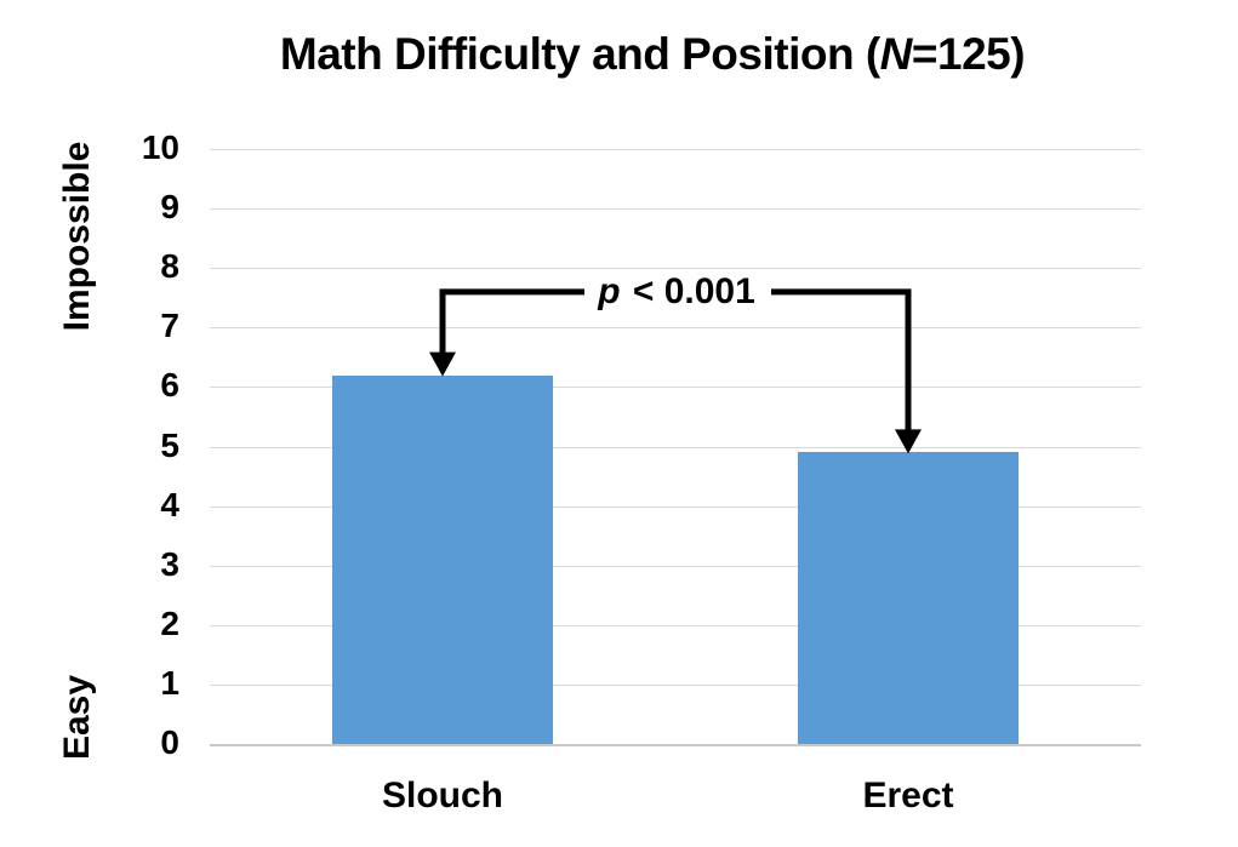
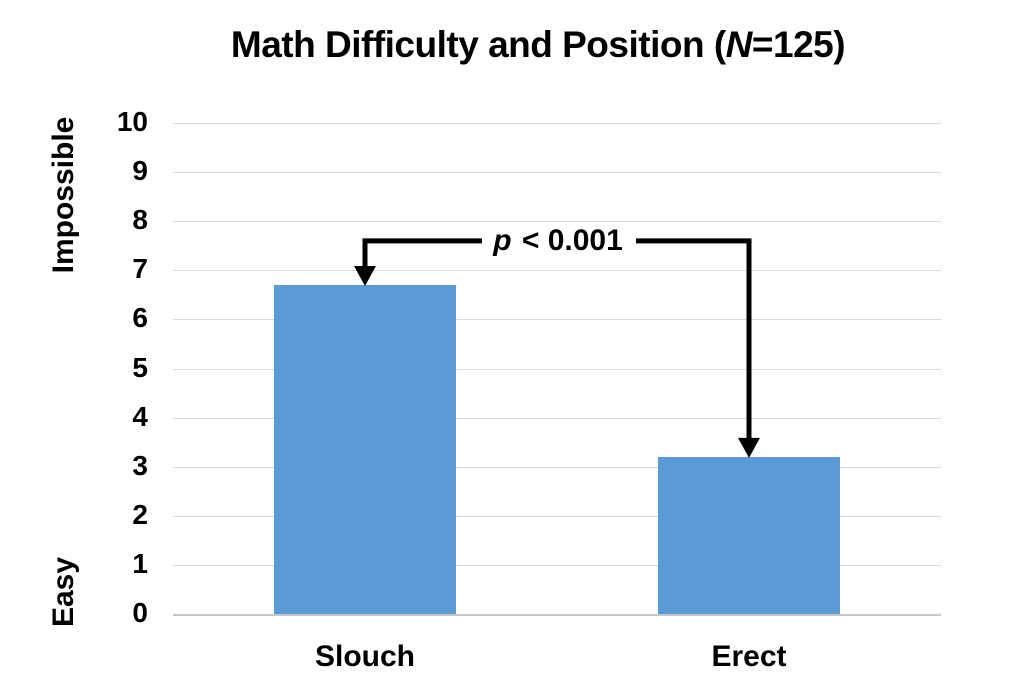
Slouch: 6.2 -> 6.7
Erect: 4.9 -> 3.2
